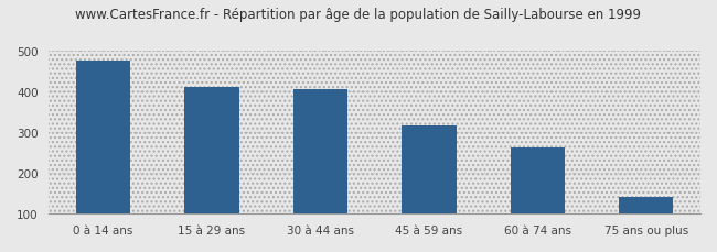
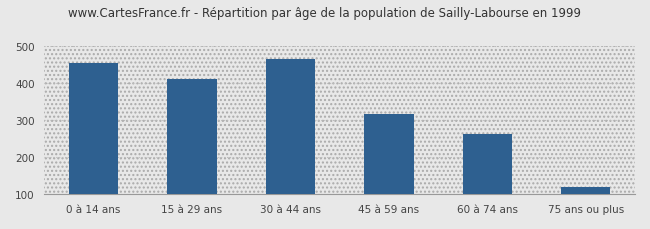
0 à 14 ans: 475 -> 453
30 à 44 ans: 405 -> 463
75 ans ou plus: 140 -> 120
